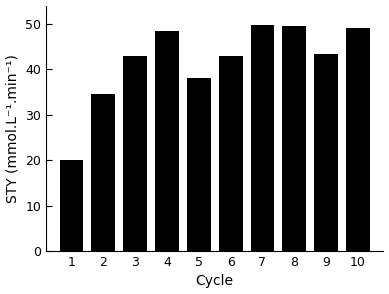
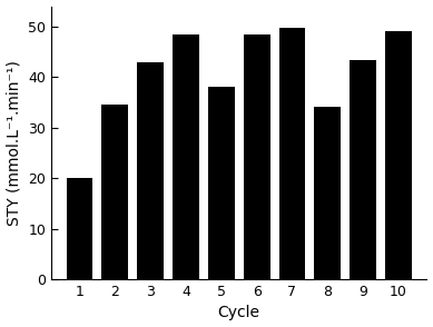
6: 43.0 -> 48.5
8: 49.5 -> 34.0
